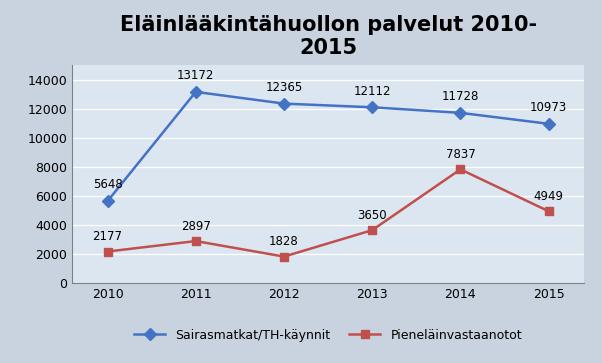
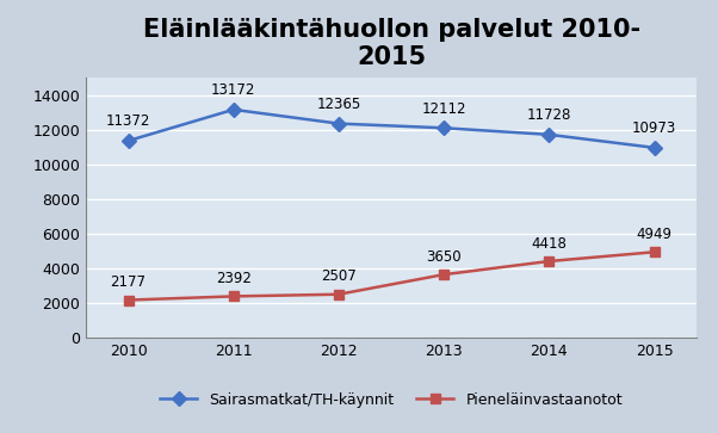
Sairasmatkat/TH-käynnit/2010: 5648 -> 11372
Pieneläinvastaanotot/2011: 2897 -> 2392
Pieneläinvastaanotot/2012: 1828 -> 2507
Pieneläinvastaanotot/2014: 7837 -> 4418
